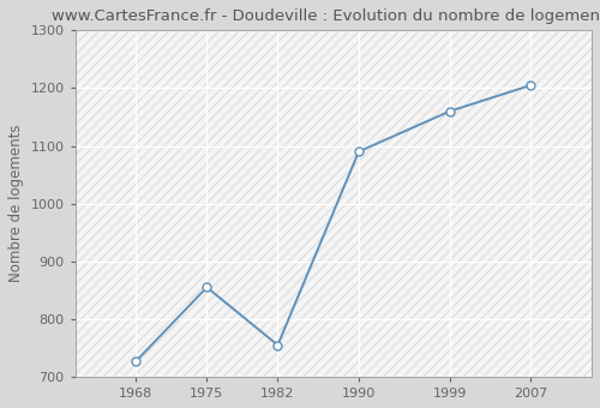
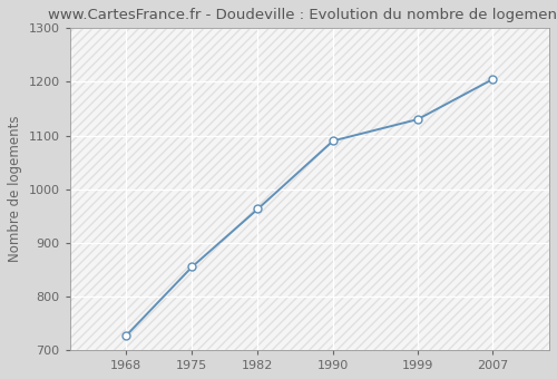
1982: 755 -> 963
1999: 1160 -> 1130
